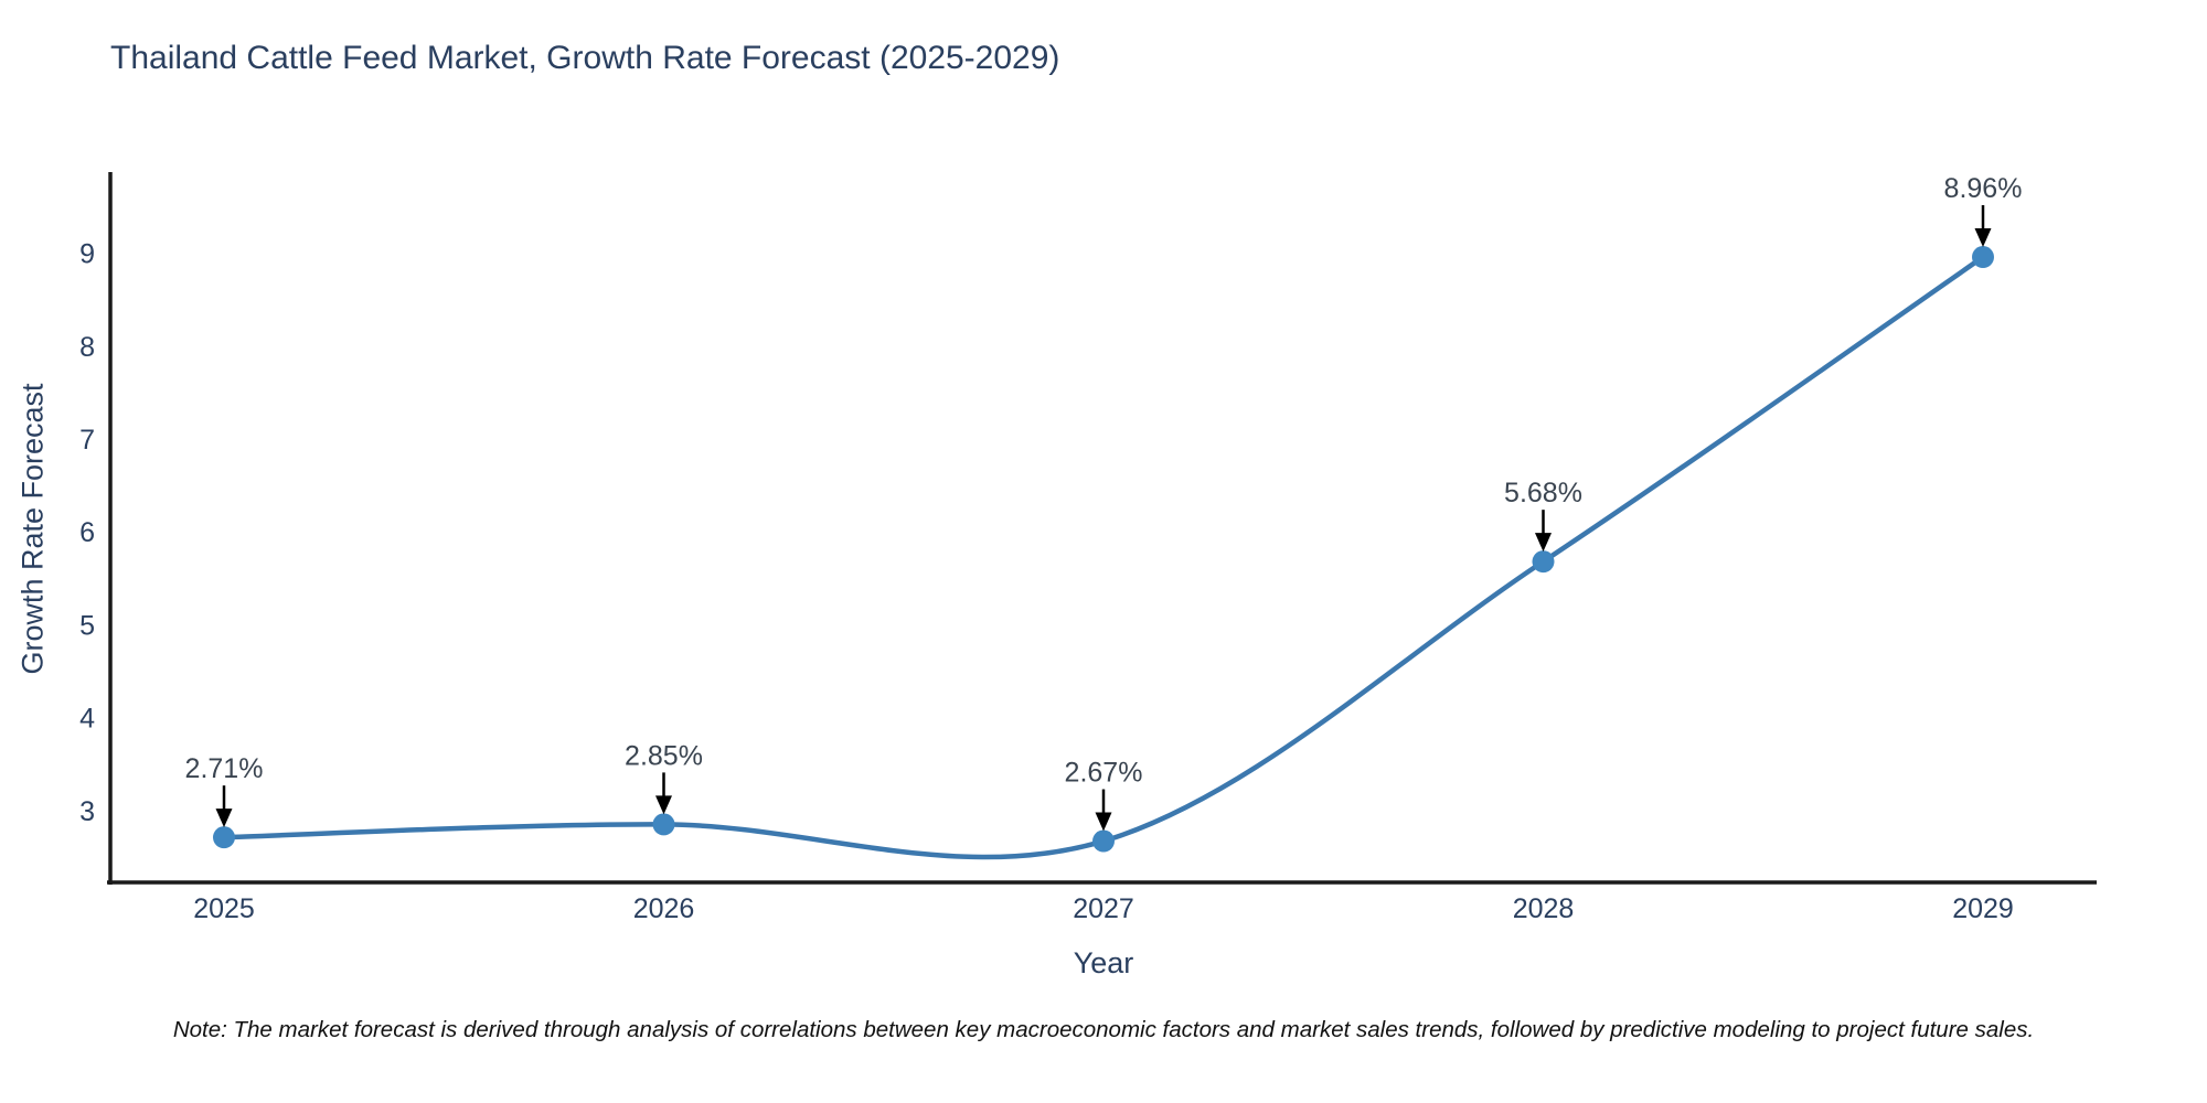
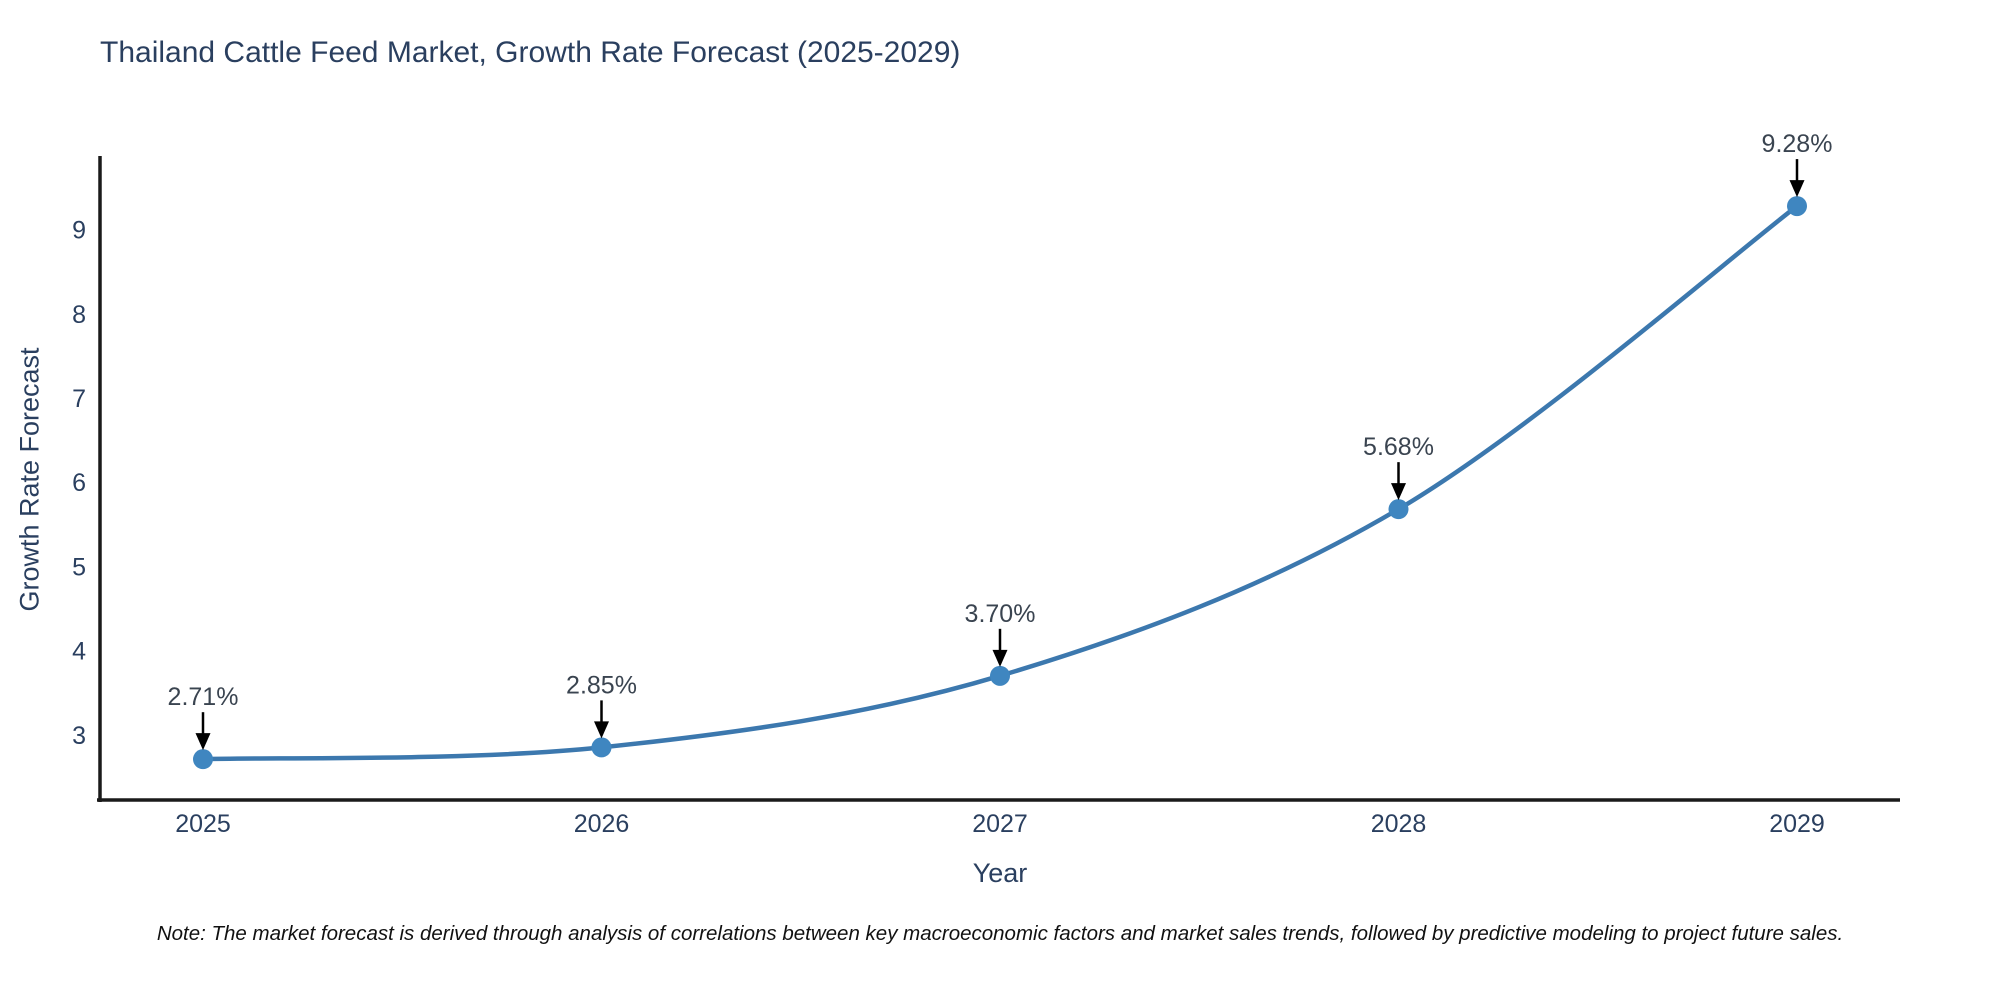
2027: 2.67% -> 3.70%
2029: 8.96% -> 9.28%
